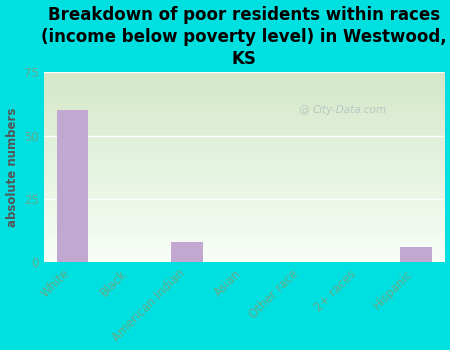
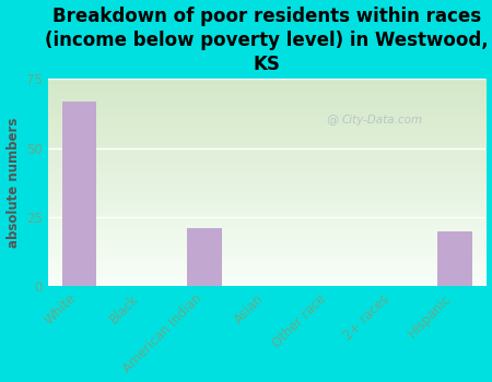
White: 60 -> 67
American Indian: 8 -> 21
Hispanic: 6 -> 20
